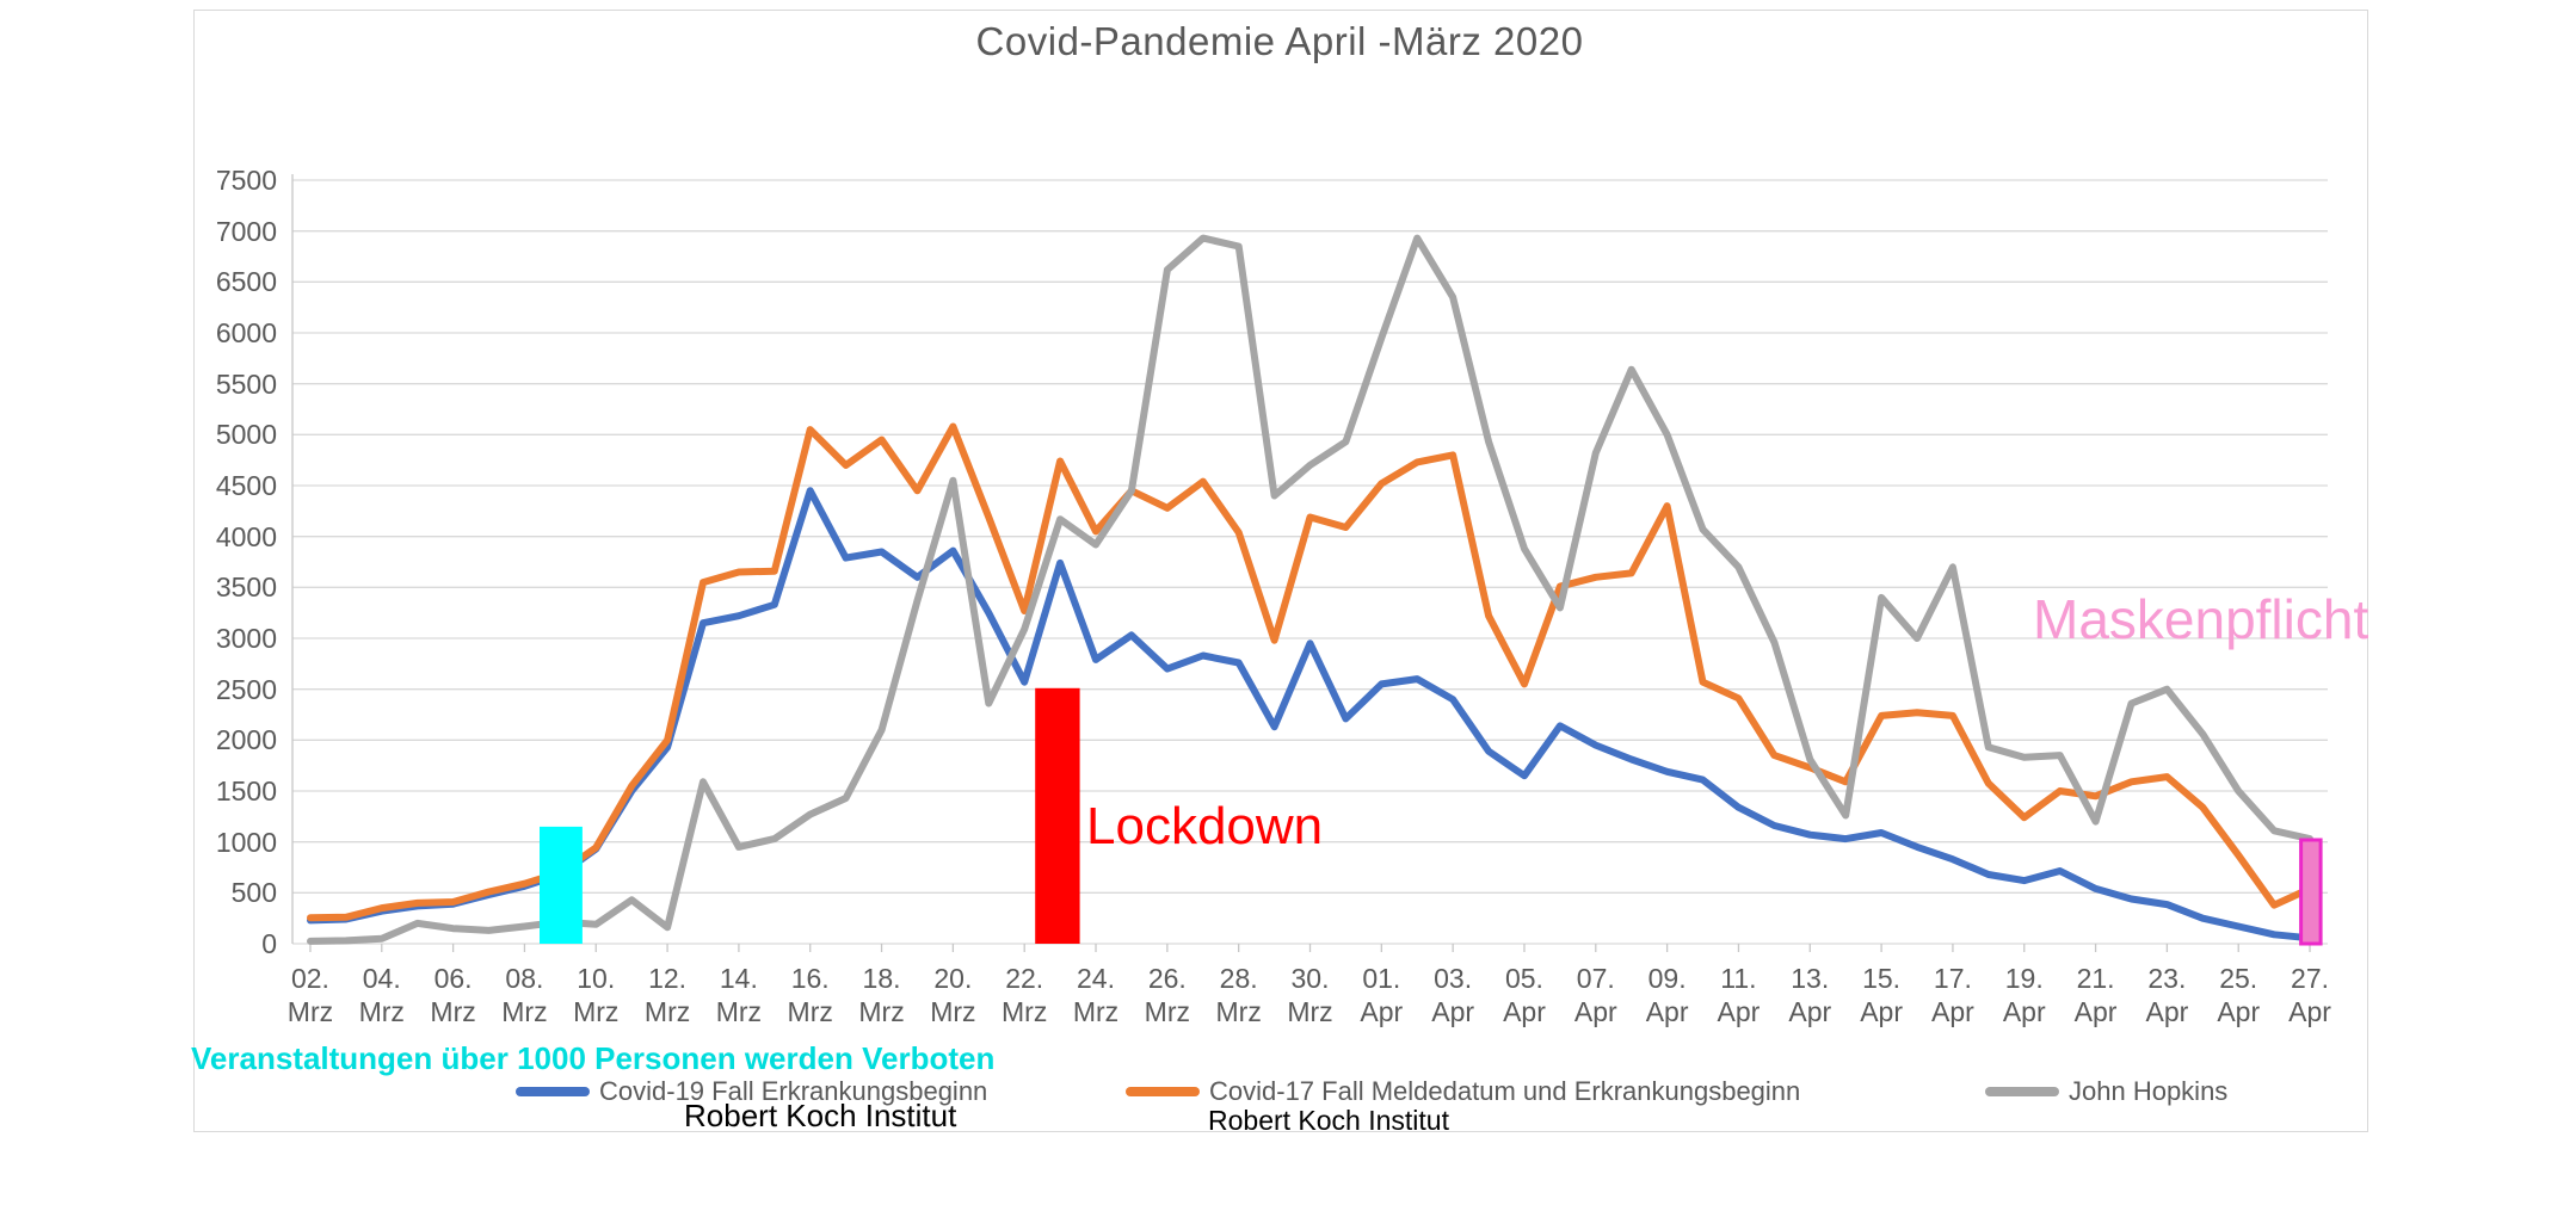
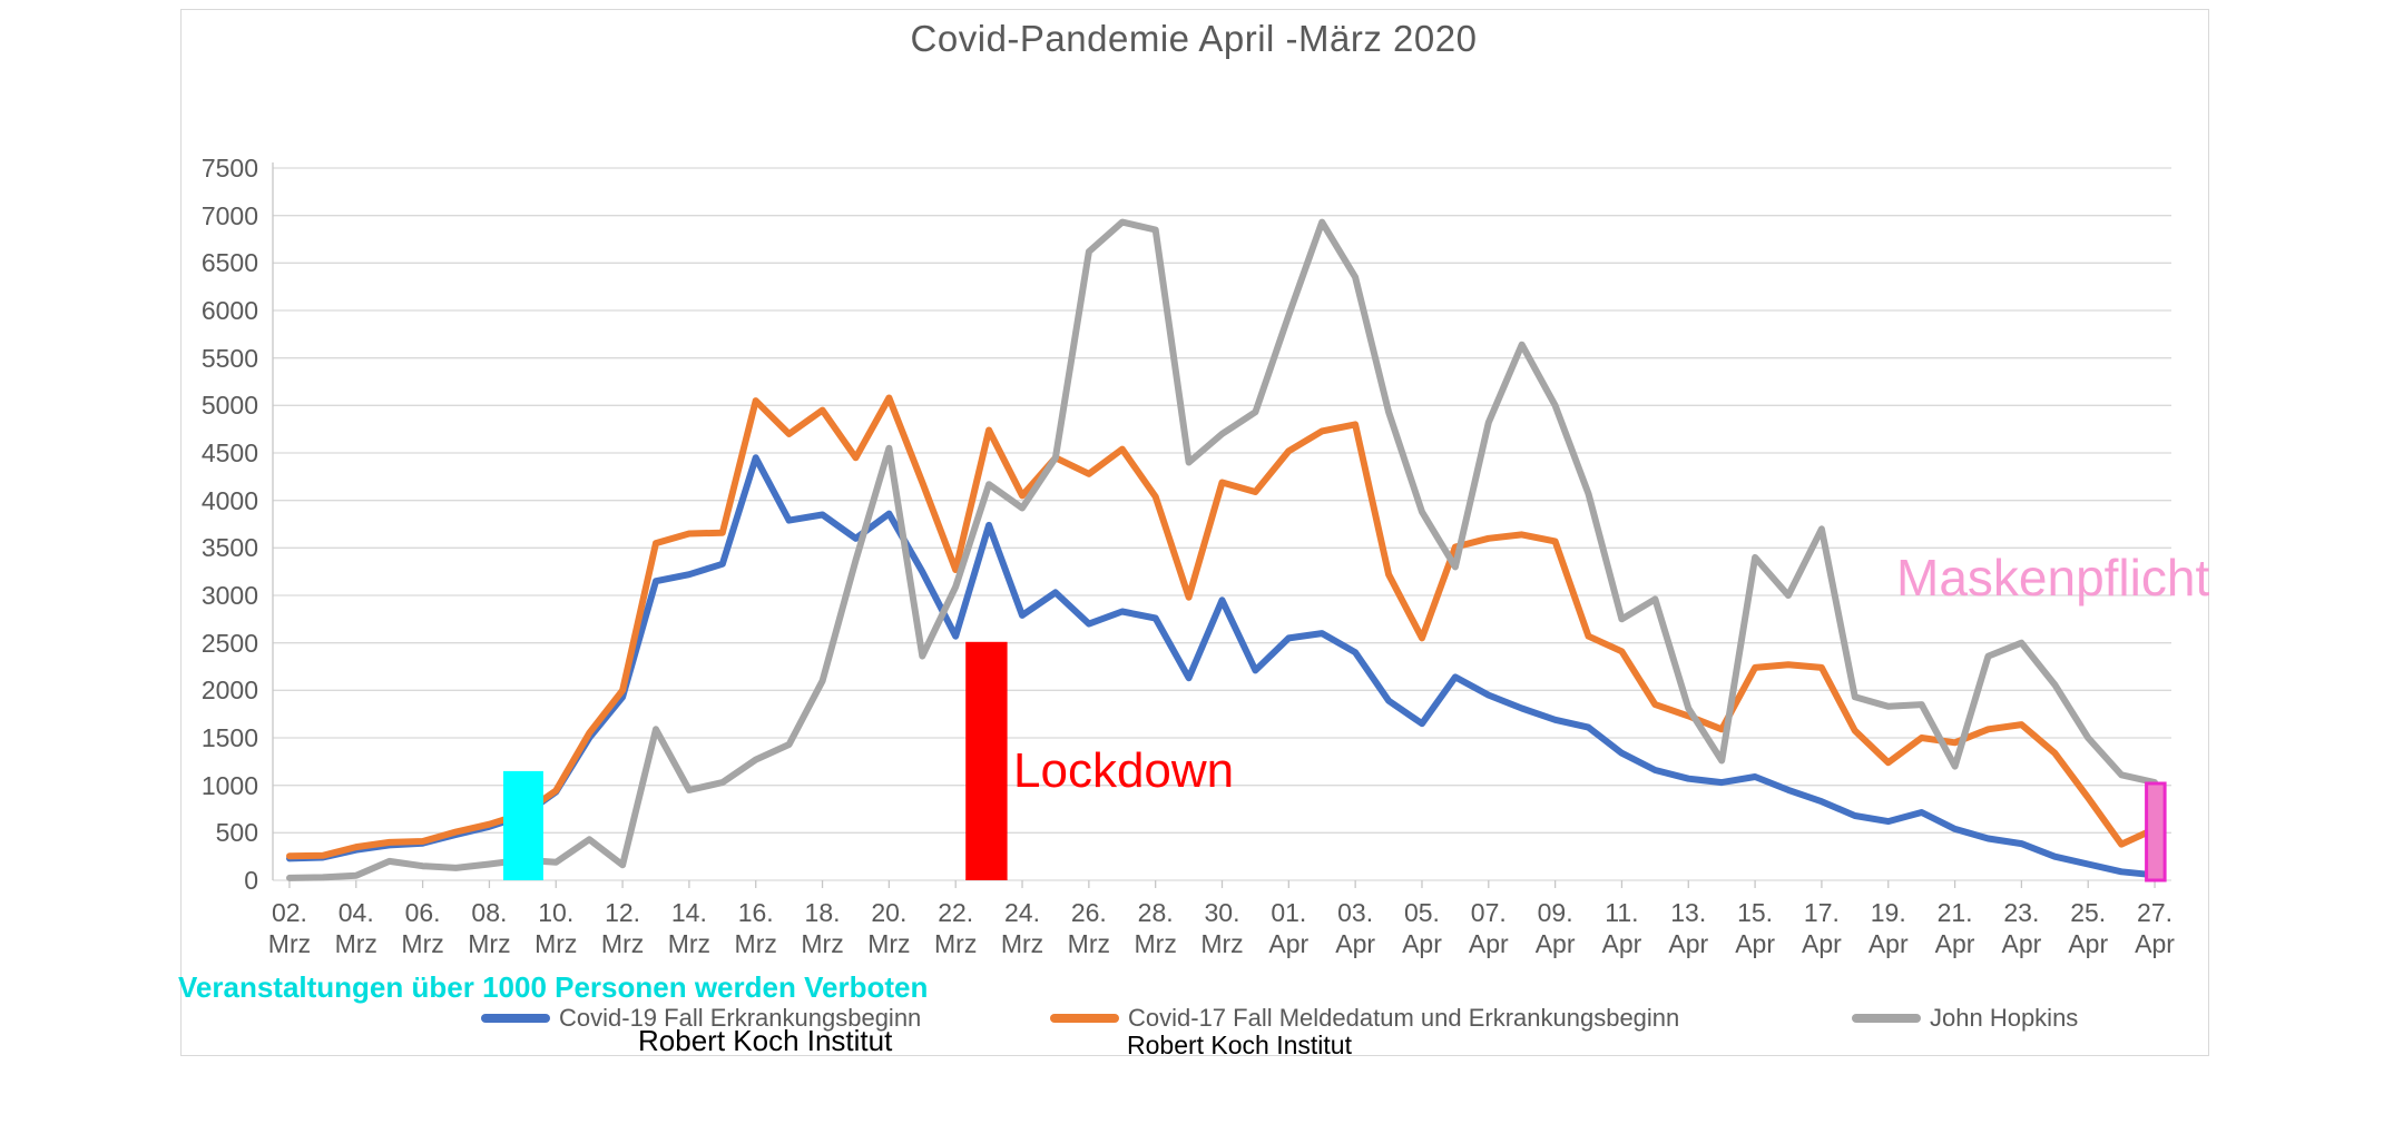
Covid-17 Fall Meldedatum und Erkrankungsbeginn/09. Apr: 4300 -> 3600
John Hopkins/11. Apr: 3700 -> 2800
